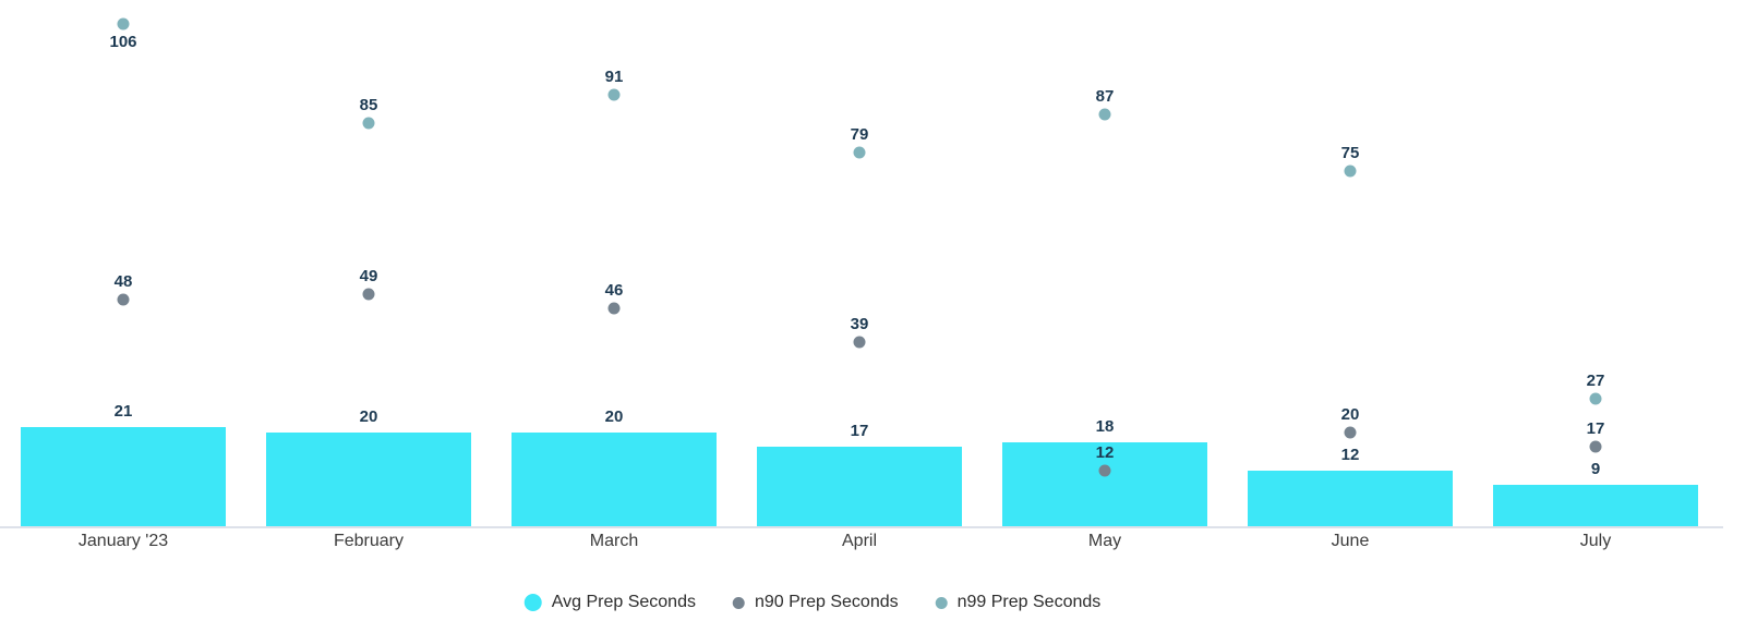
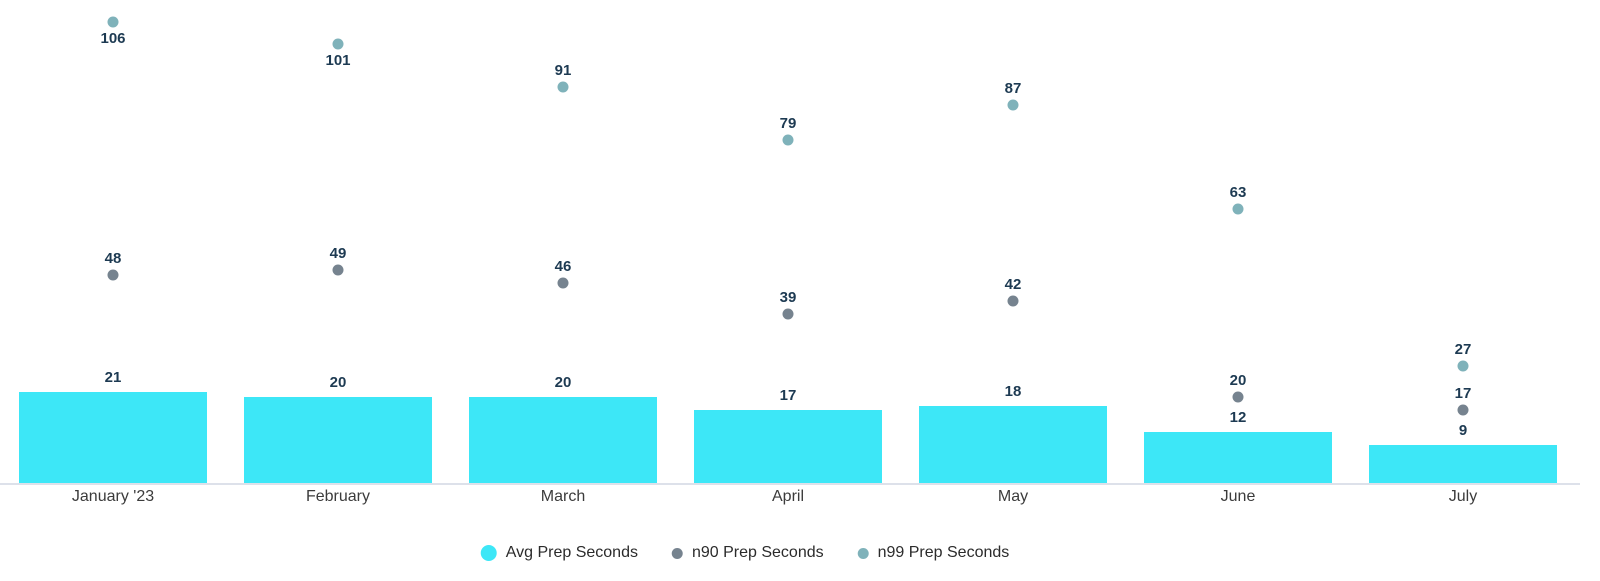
n99 Prep Seconds/February: 85 -> 101
n90 Prep Seconds/May: 12 -> 42
n99 Prep Seconds/June: 75 -> 63
